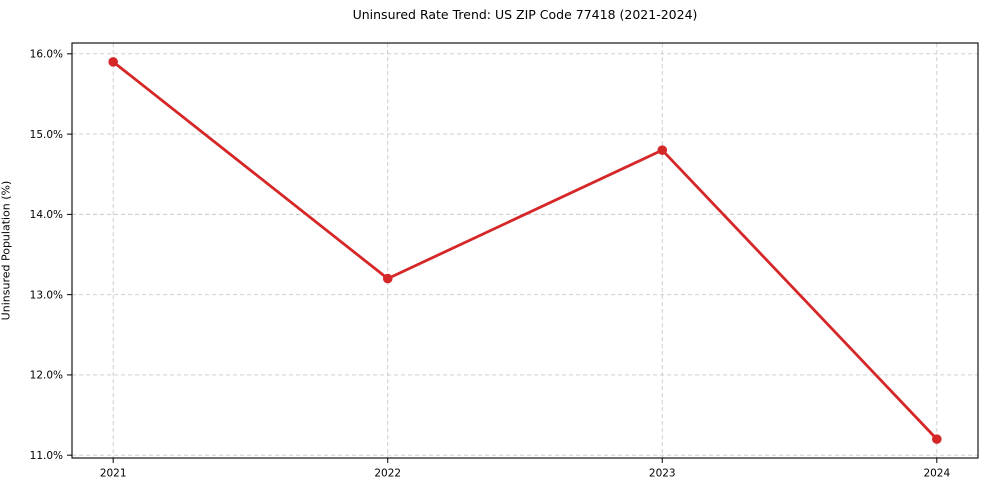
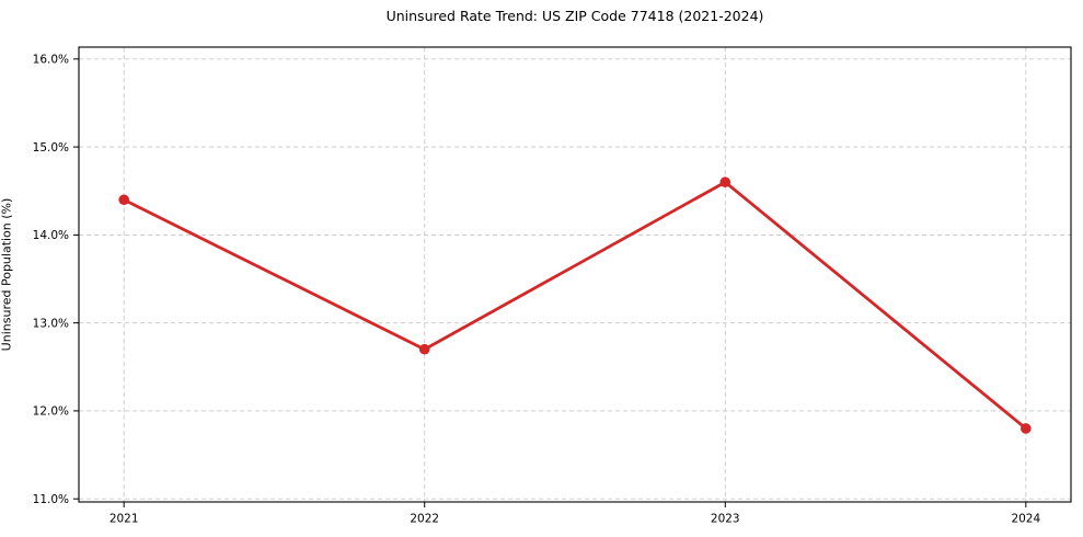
2021: 15.9% -> 14.4%
2022: 13.2% -> 12.7%
2023: 14.8% -> 14.6%
2024: 11.2% -> 11.8%
